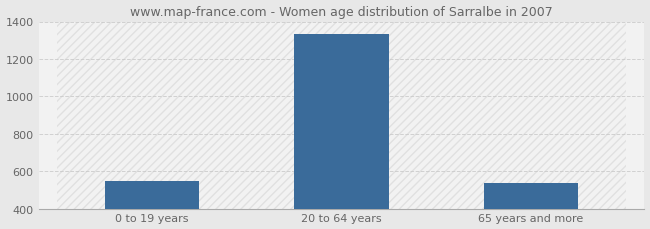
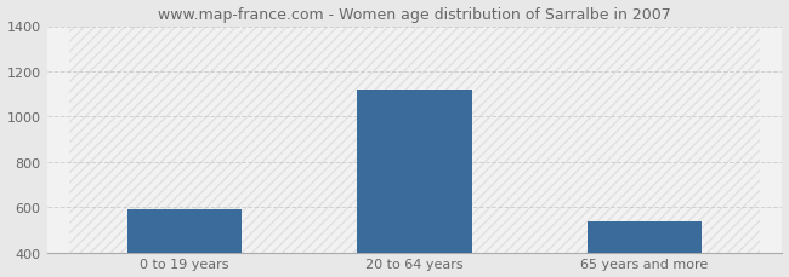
0 to 19 years: 550 -> 590
20 to 64 years: 1330 -> 1120
